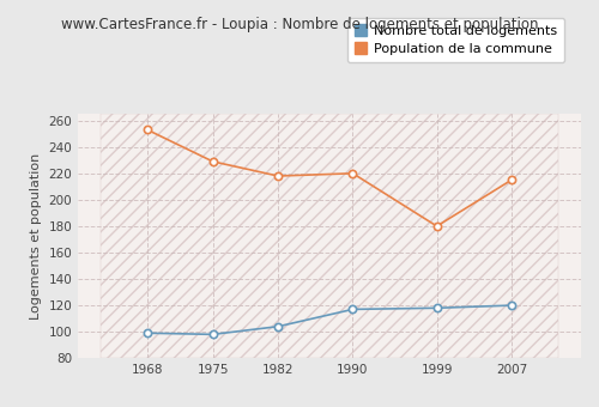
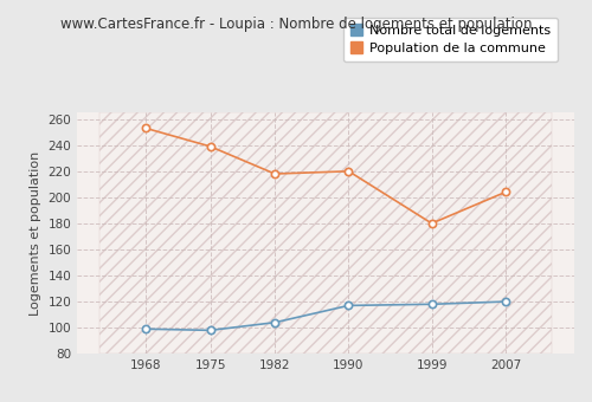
Population de la commune/1975: 229 -> 239
Population de la commune/2007: 215 -> 204
